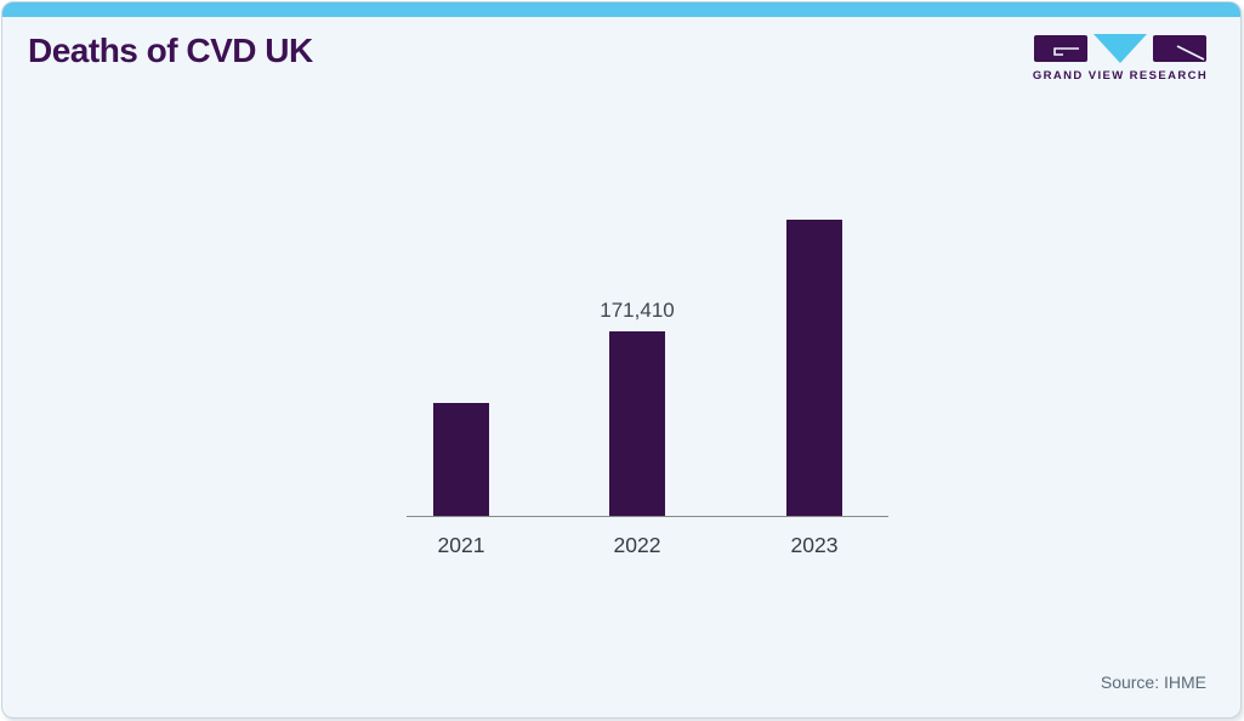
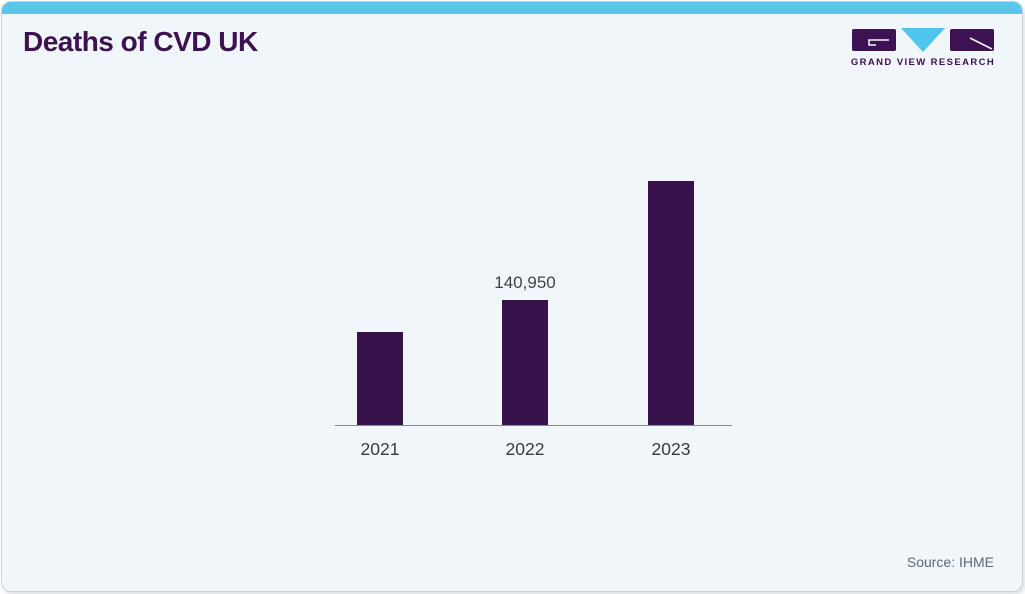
2022: 171,410 -> 140,950
